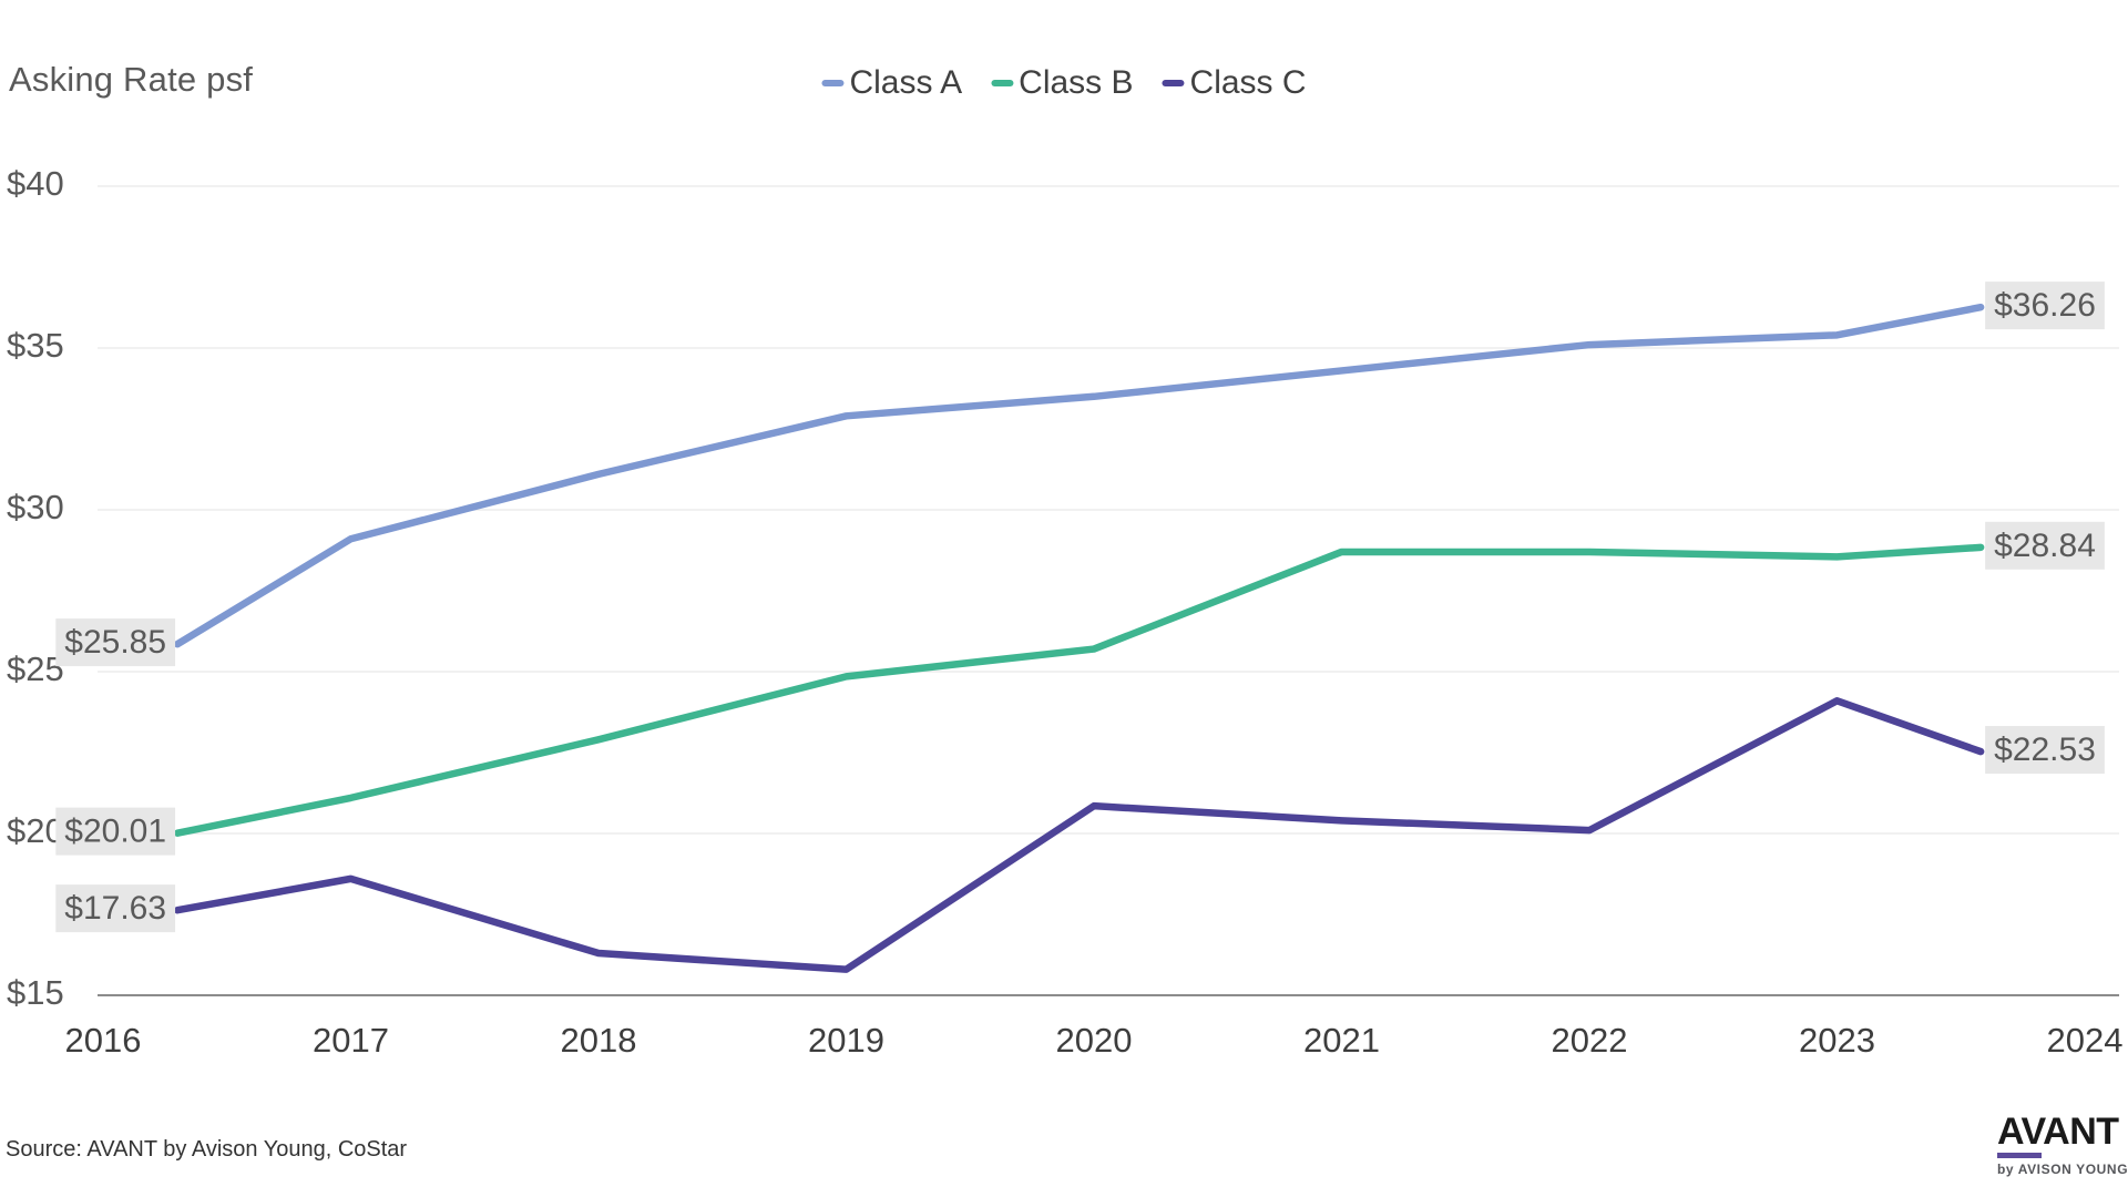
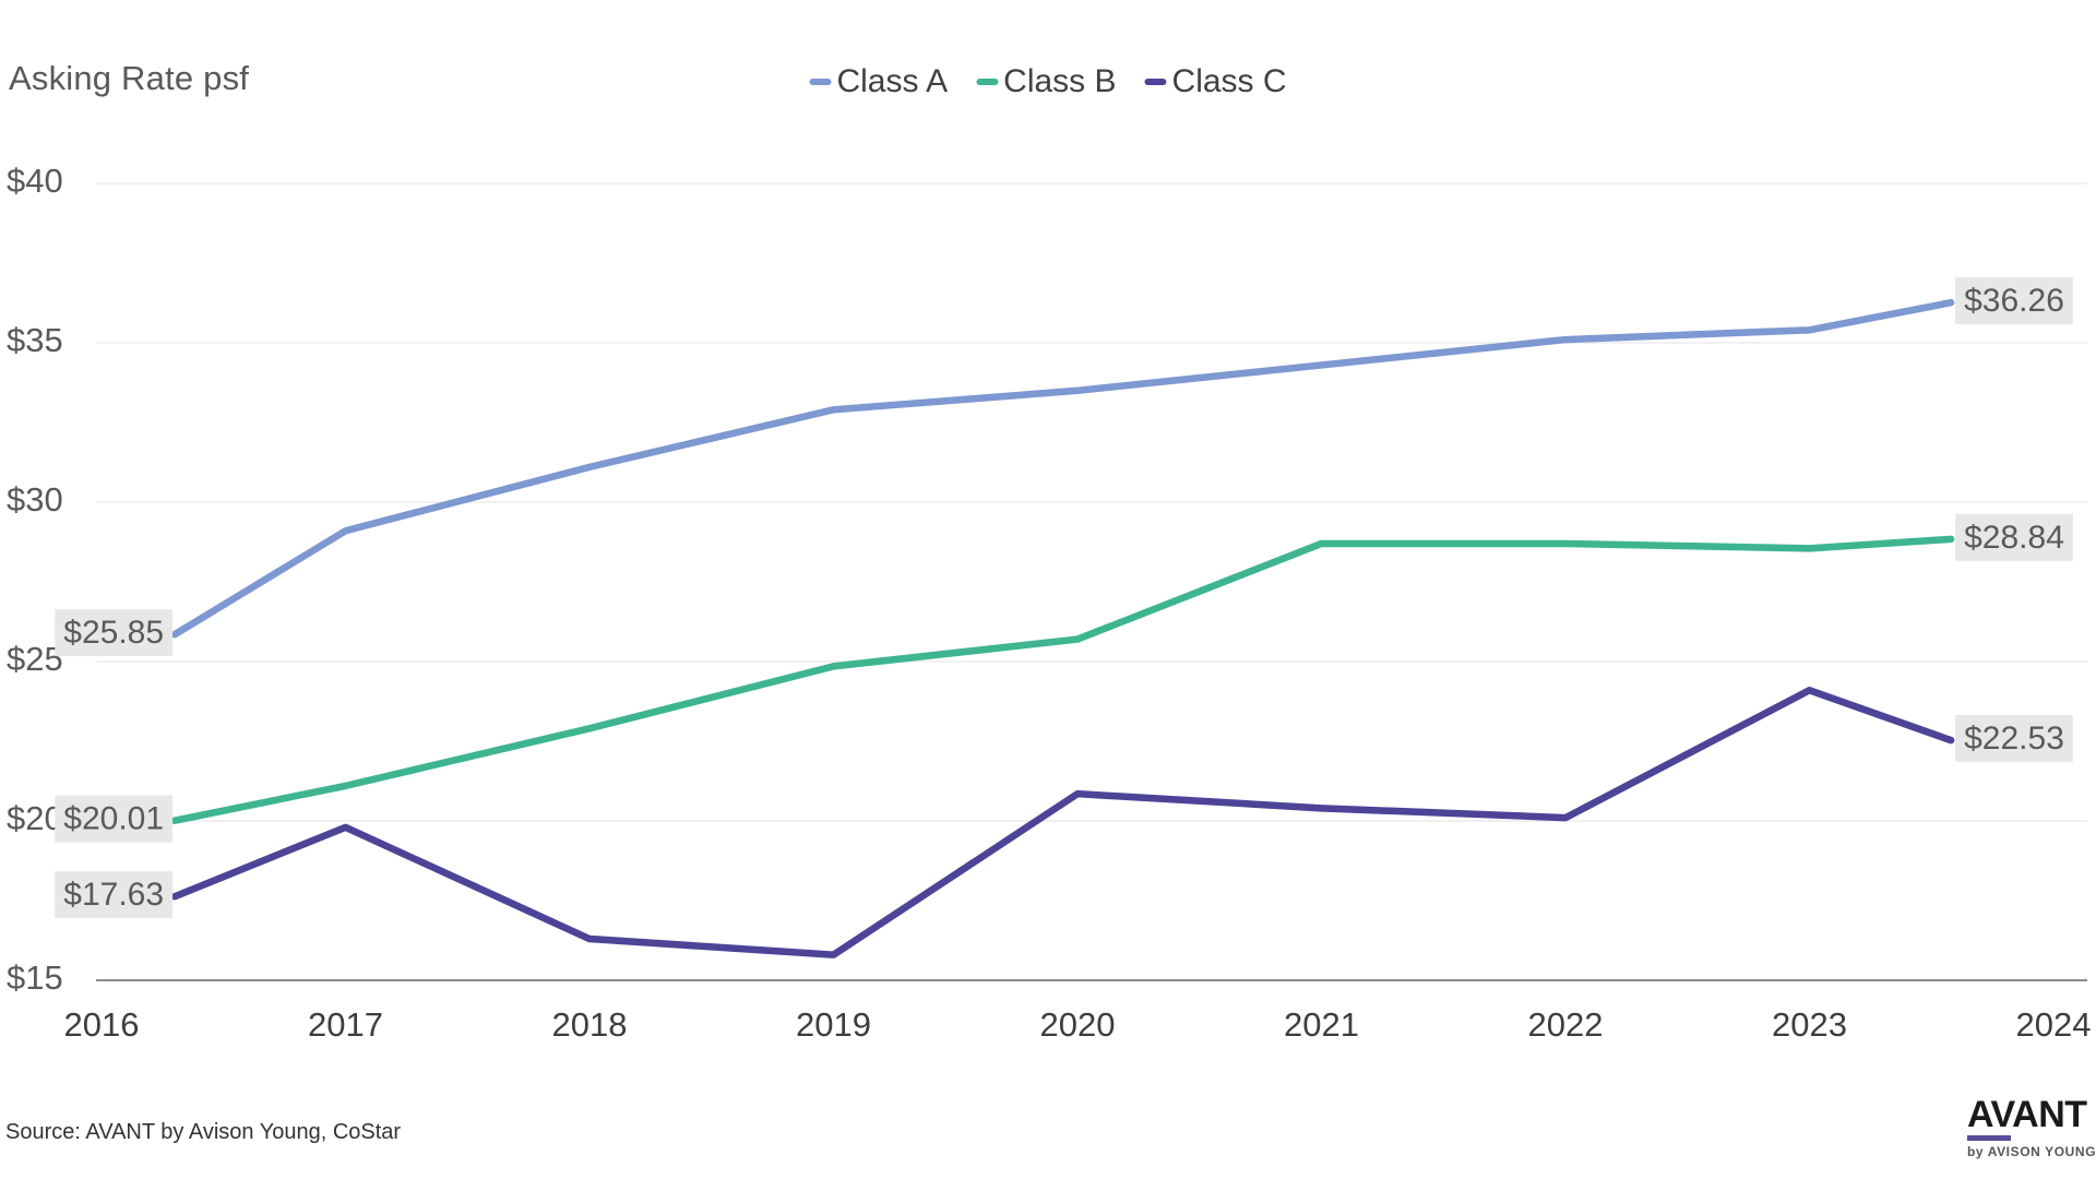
Class C/2017: $18.6 -> $19.8
